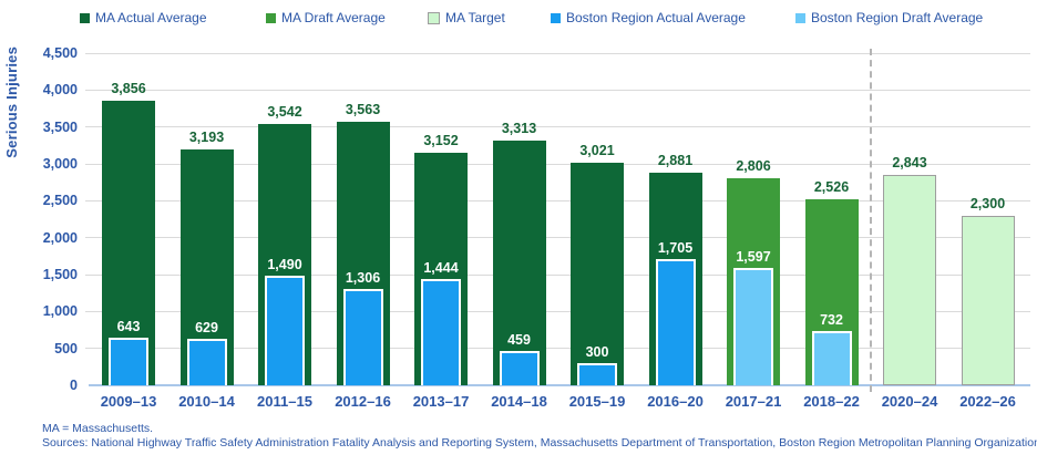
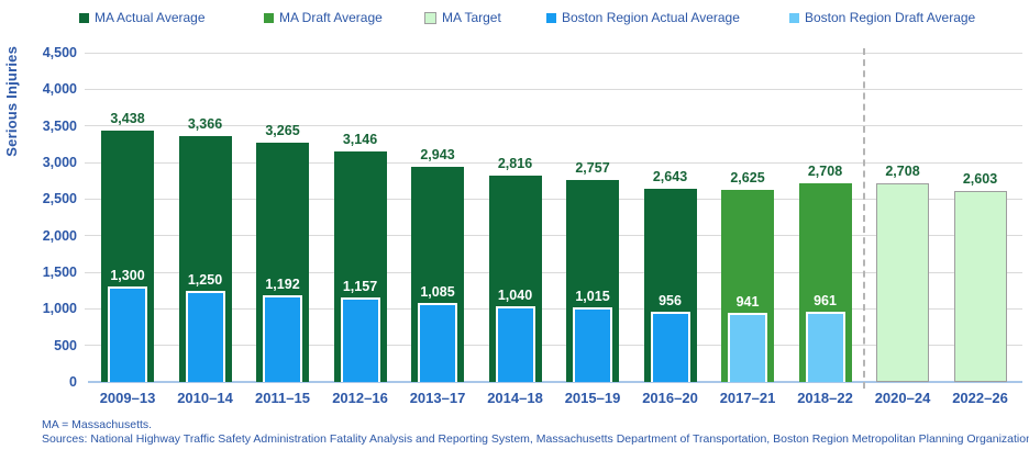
MA Actual Average/2009–13: 3,856 -> 3,438
Boston Region Actual Average/2009–13: 643 -> 1,300
MA Actual Average/2010–14: 3,193 -> 3,366
Boston Region Actual Average/2010–14: 629 -> 1,250
MA Actual Average/2011–15: 3,542 -> 3,265
Boston Region Actual Average/2011–15: 1,490 -> 1,192
MA Actual Average/2012–16: 3,563 -> 3,146
Boston Region Actual Average/2012–16: 1,306 -> 1,157
MA Actual Average/2013–17: 3,152 -> 2,943
Boston Region Actual Average/2013–17: 1,444 -> 1,085
MA Actual Average/2014–18: 3,313 -> 2,816
Boston Region Actual Average/2014–18: 459 -> 1,040
MA Actual Average/2015–19: 3,021 -> 2,757
Boston Region Actual Average/2015–19: 300 -> 1,015
MA Actual Average/2016–20: 2,881 -> 2,643
Boston Region Actual Average/2016–20: 1,705 -> 956
MA Draft Average/2017–21: 2,806 -> 2,625
Boston Region Draft Average/2017–21: 1,597 -> 941
MA Draft Average/2018–22: 2,526 -> 2,708
Boston Region Draft Average/2018–22: 732 -> 961
MA Target/2020–24: 2,843 -> 2,708
MA Target/2022–26: 2,300 -> 2,603
